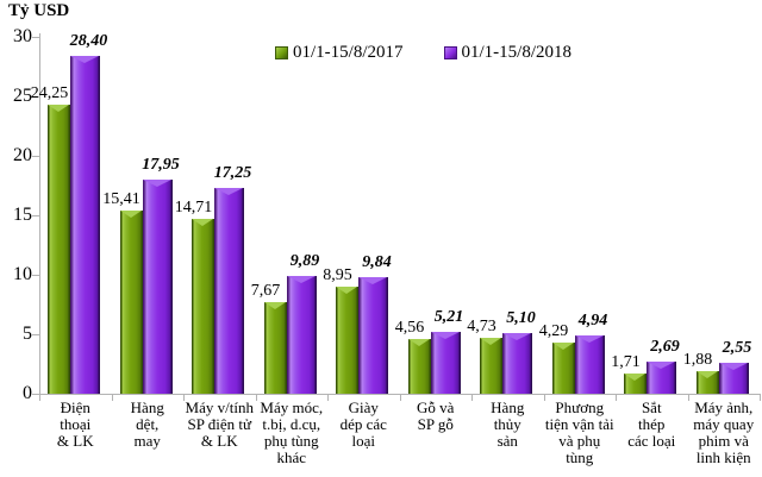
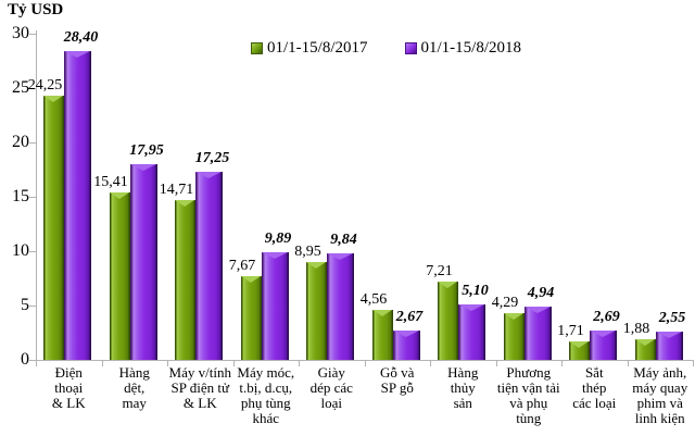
01/1-15/8/2018/Gỗ và SP gỗ: 5,21 -> 2,67
01/1-15/8/2017/Hàng thủy sản: 4,73 -> 7,21
